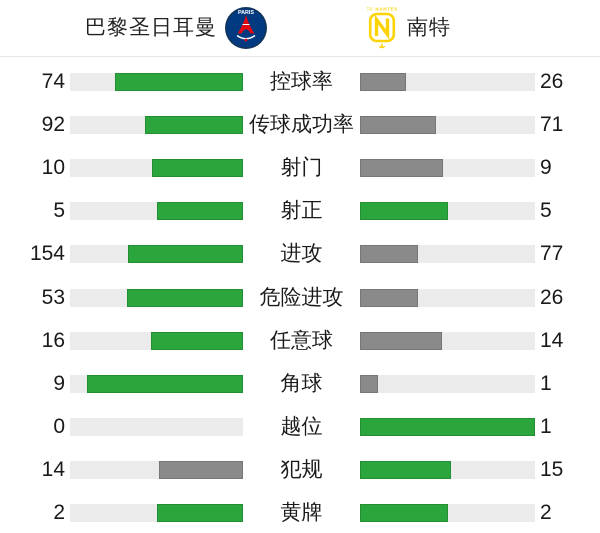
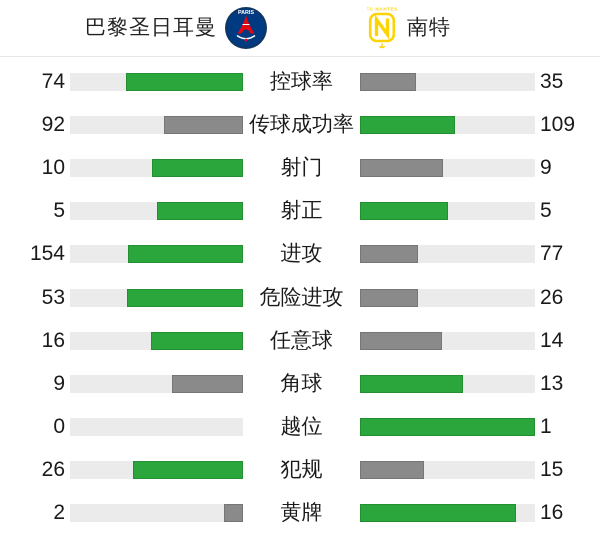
南特/控球率: 26 -> 35
南特/传球成功率: 71 -> 109
南特/角球: 1 -> 13
巴黎圣日耳曼/犯规: 14 -> 26
南特/黄牌: 2 -> 16
